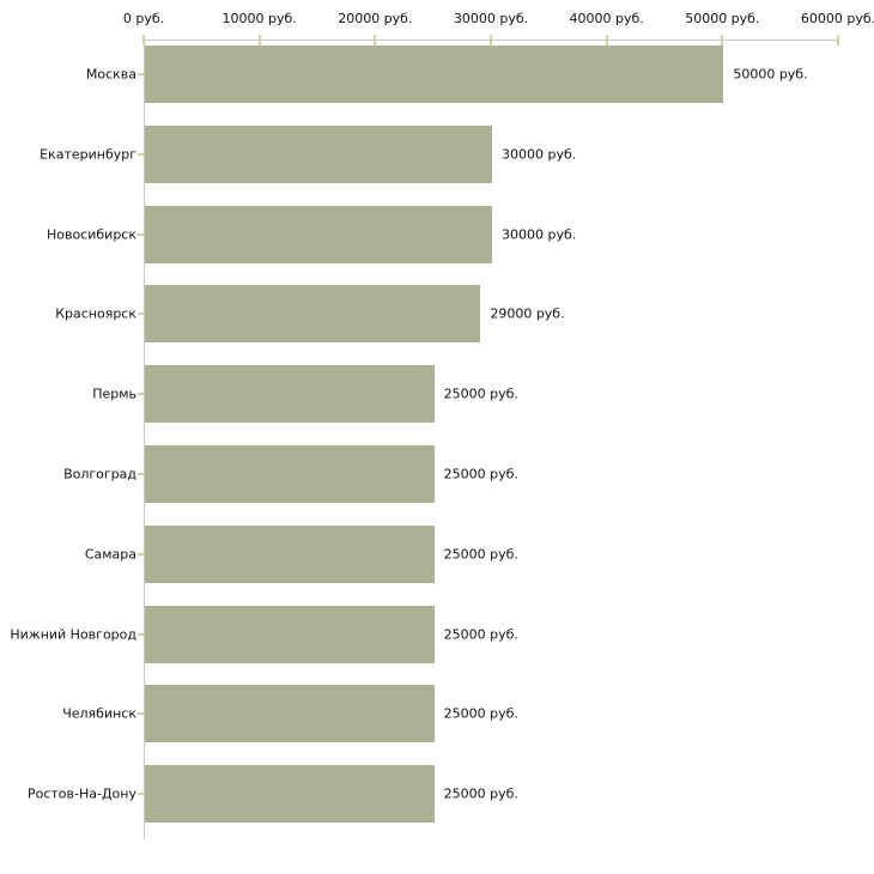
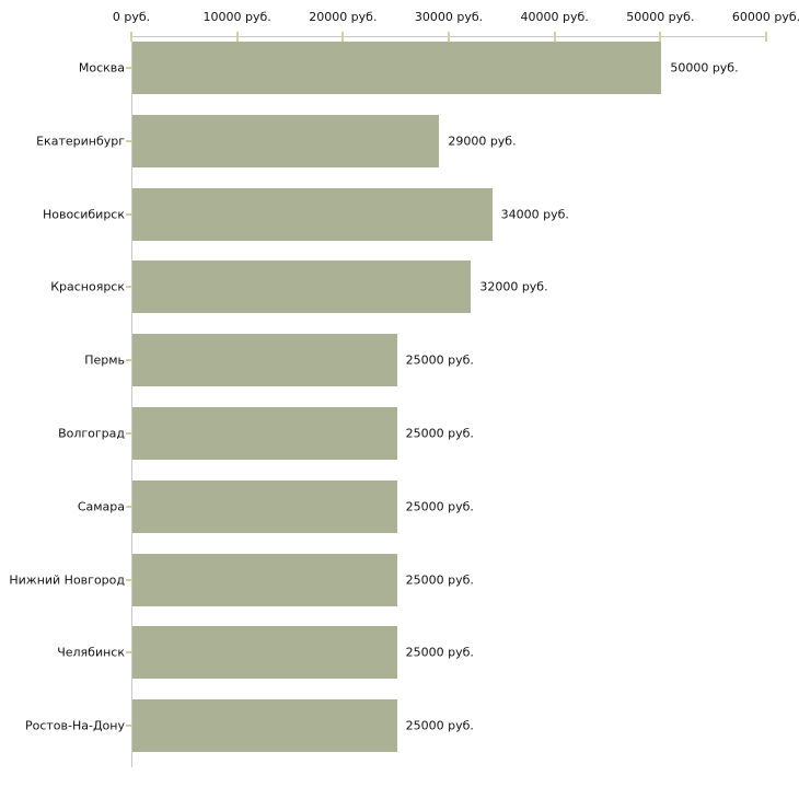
Екатеринбург: 30000 -> 29000
Новосибирск: 30000 -> 34000
Красноярск: 29000 -> 32000
